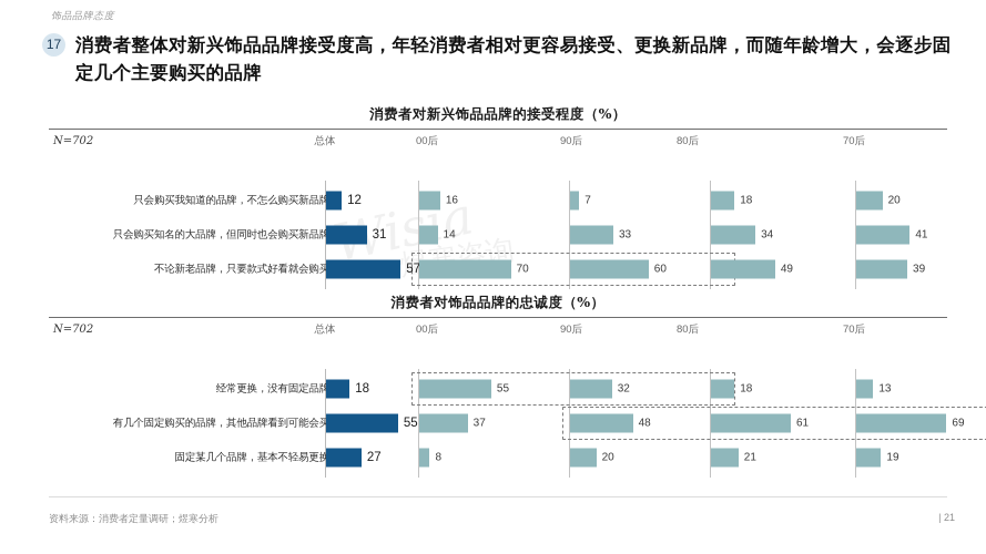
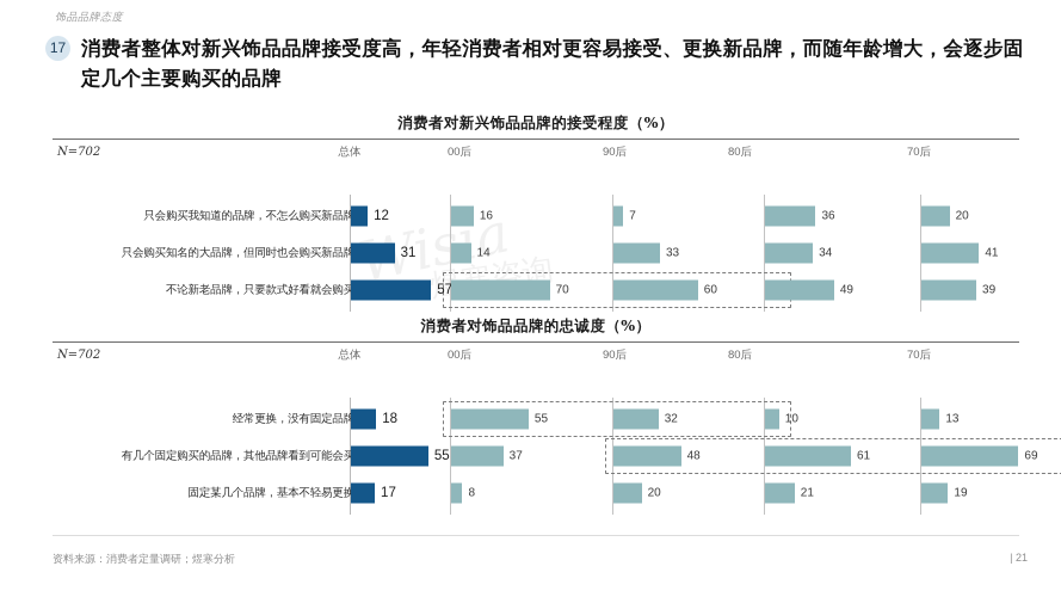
消费者对新兴饰品品牌的接受程度（%）/80后/只会购买我知道的品牌，不怎么购买新品牌: 18 -> 36
消费者对饰品品牌的忠诚度（%）/80后/经常更换，没有固定品牌: 18 -> 10
消费者对饰品品牌的忠诚度（%）/总体/固定某几个品牌，基本不轻易更换: 27 -> 17
